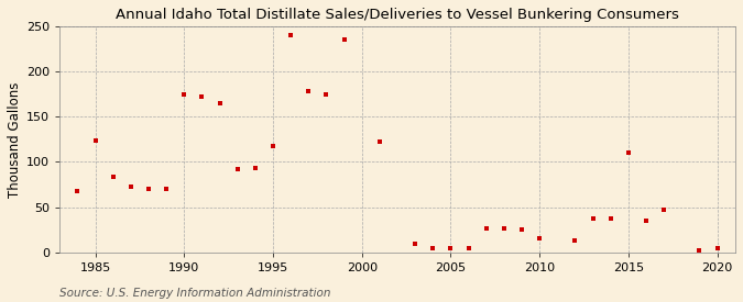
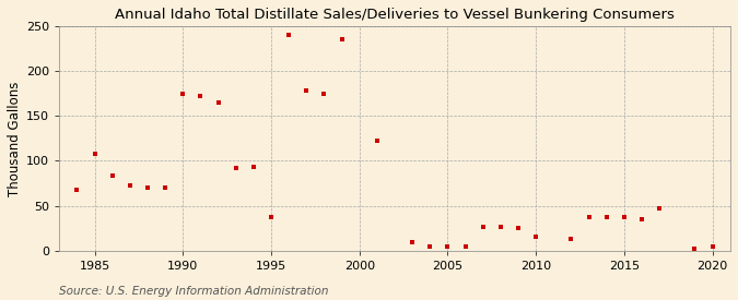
1985: 124 -> 108
1995: 118 -> 37
2015: 110 -> 37
